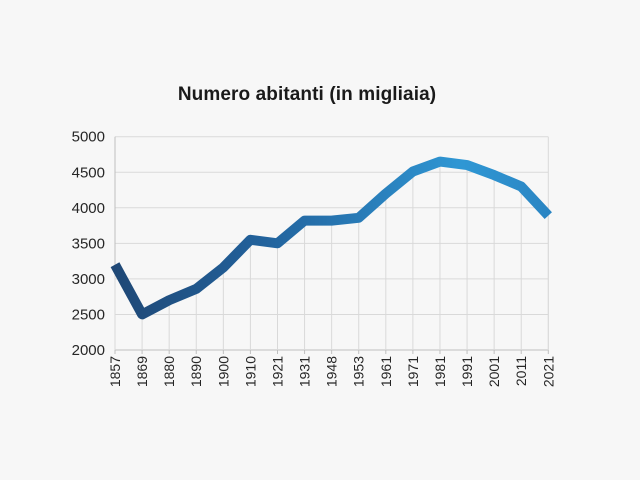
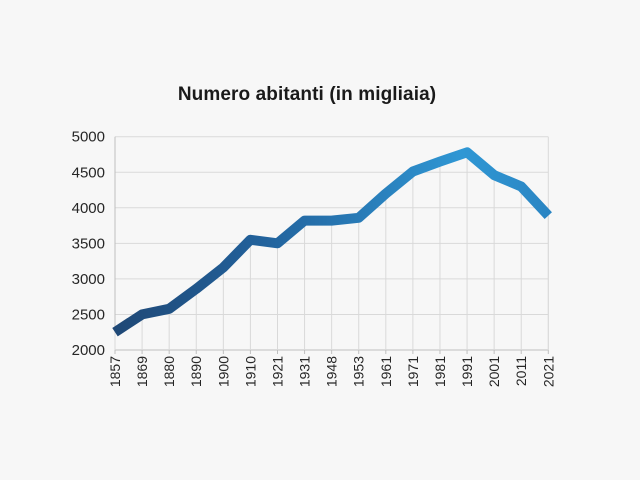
1857: 3200 -> 2200
1880: 2700 -> 2600
1991: 4600 -> 4800
